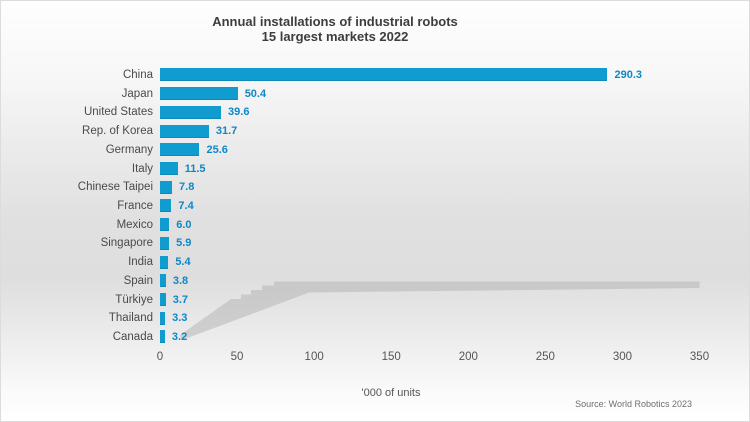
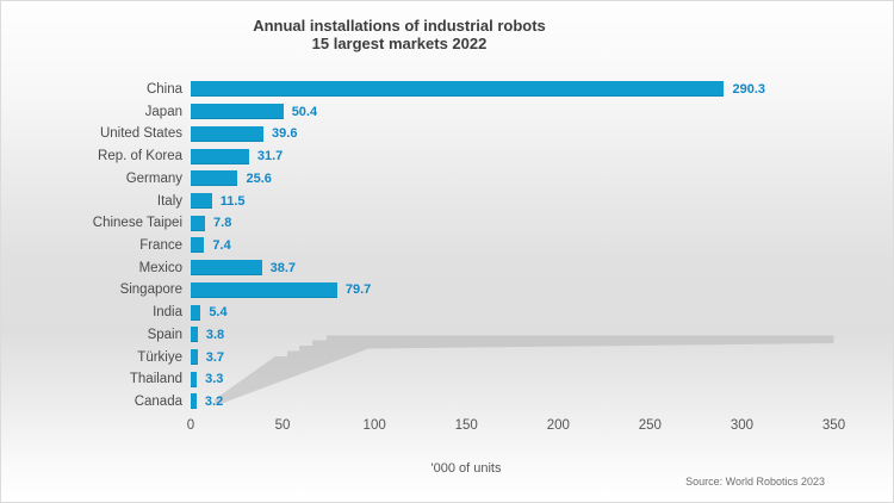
Mexico: 6.0 -> 38.7
Singapore: 5.9 -> 79.7
